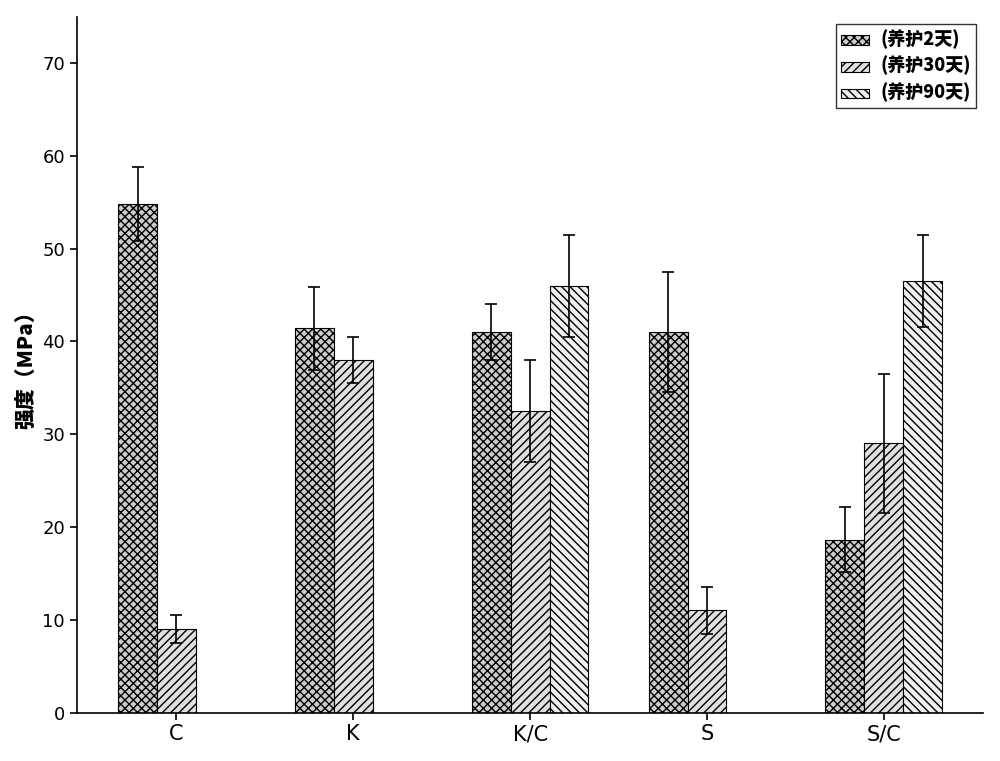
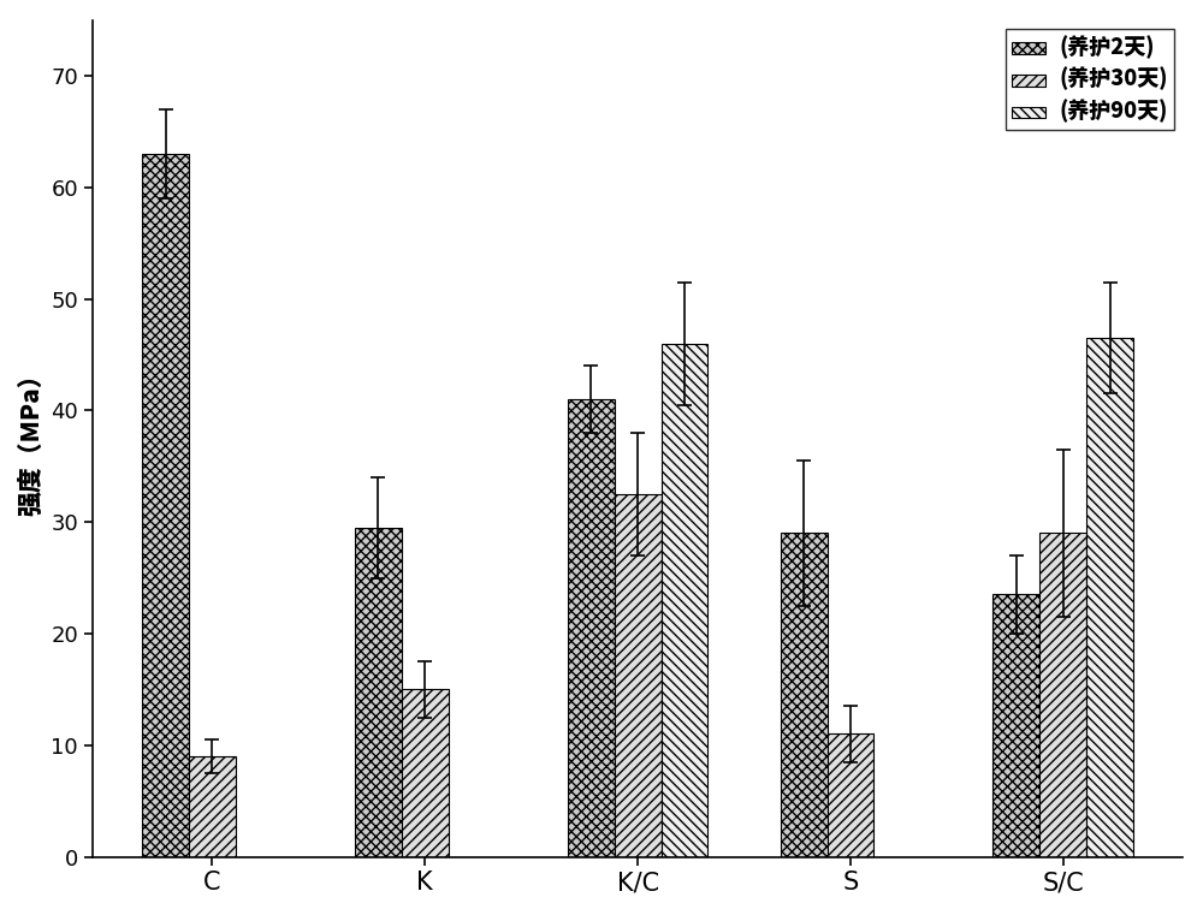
(养护2天)/C: 54.8 -> 63.0
(养护2天)/K: 41.4 -> 29.5
(养护30天)/K: 38.0 -> 15.0
(养护2天)/S: 41.0 -> 29.0
(养护2天)/S/C: 18.6 -> 23.5
